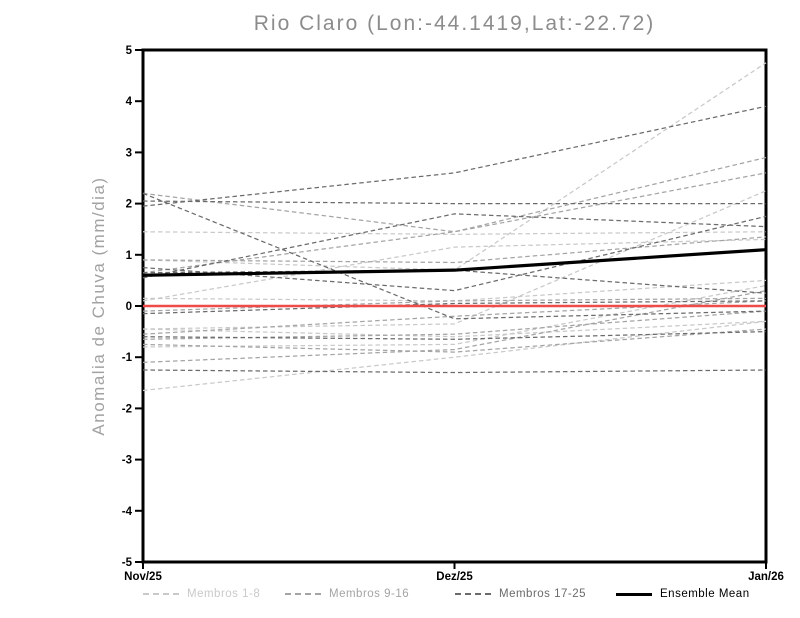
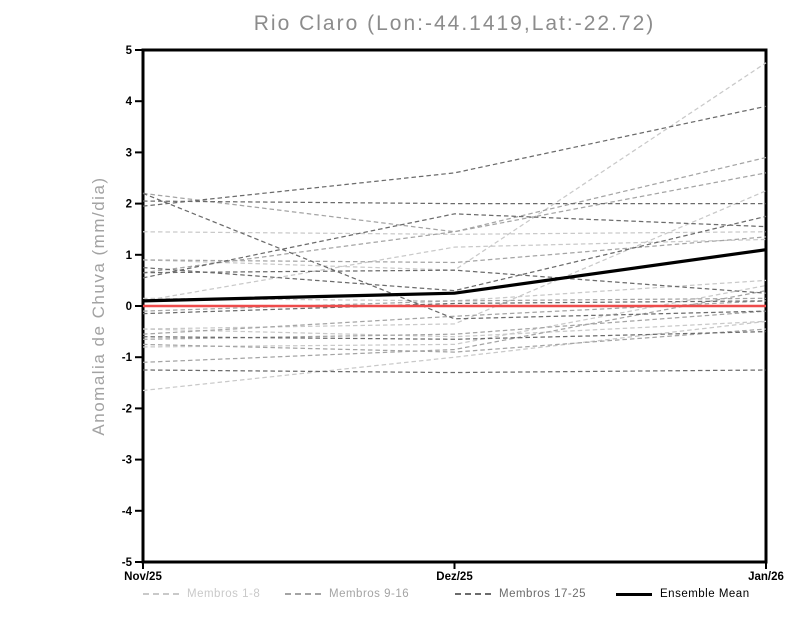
Ensemble Mean/Nov/25: 0.6 -> 0.1
Ensemble Mean/Dez/25: 0.7 -> 0.2
